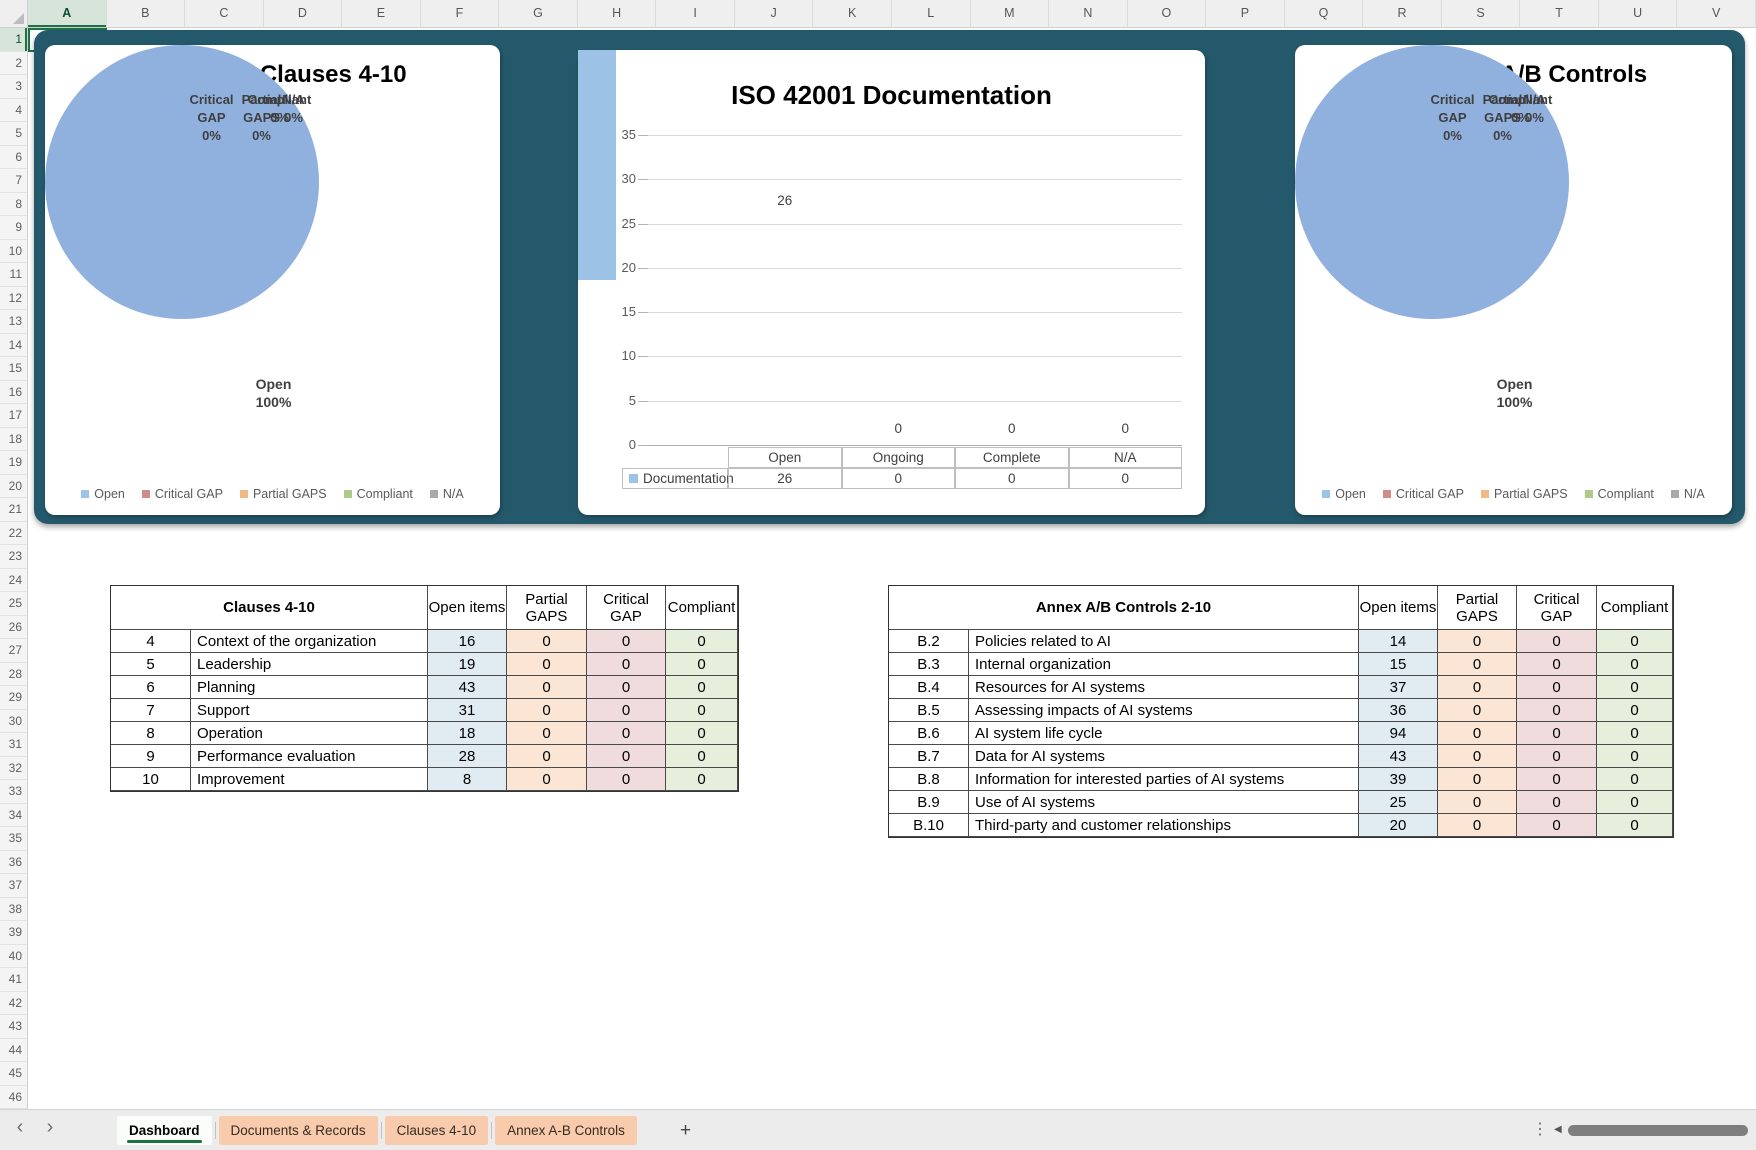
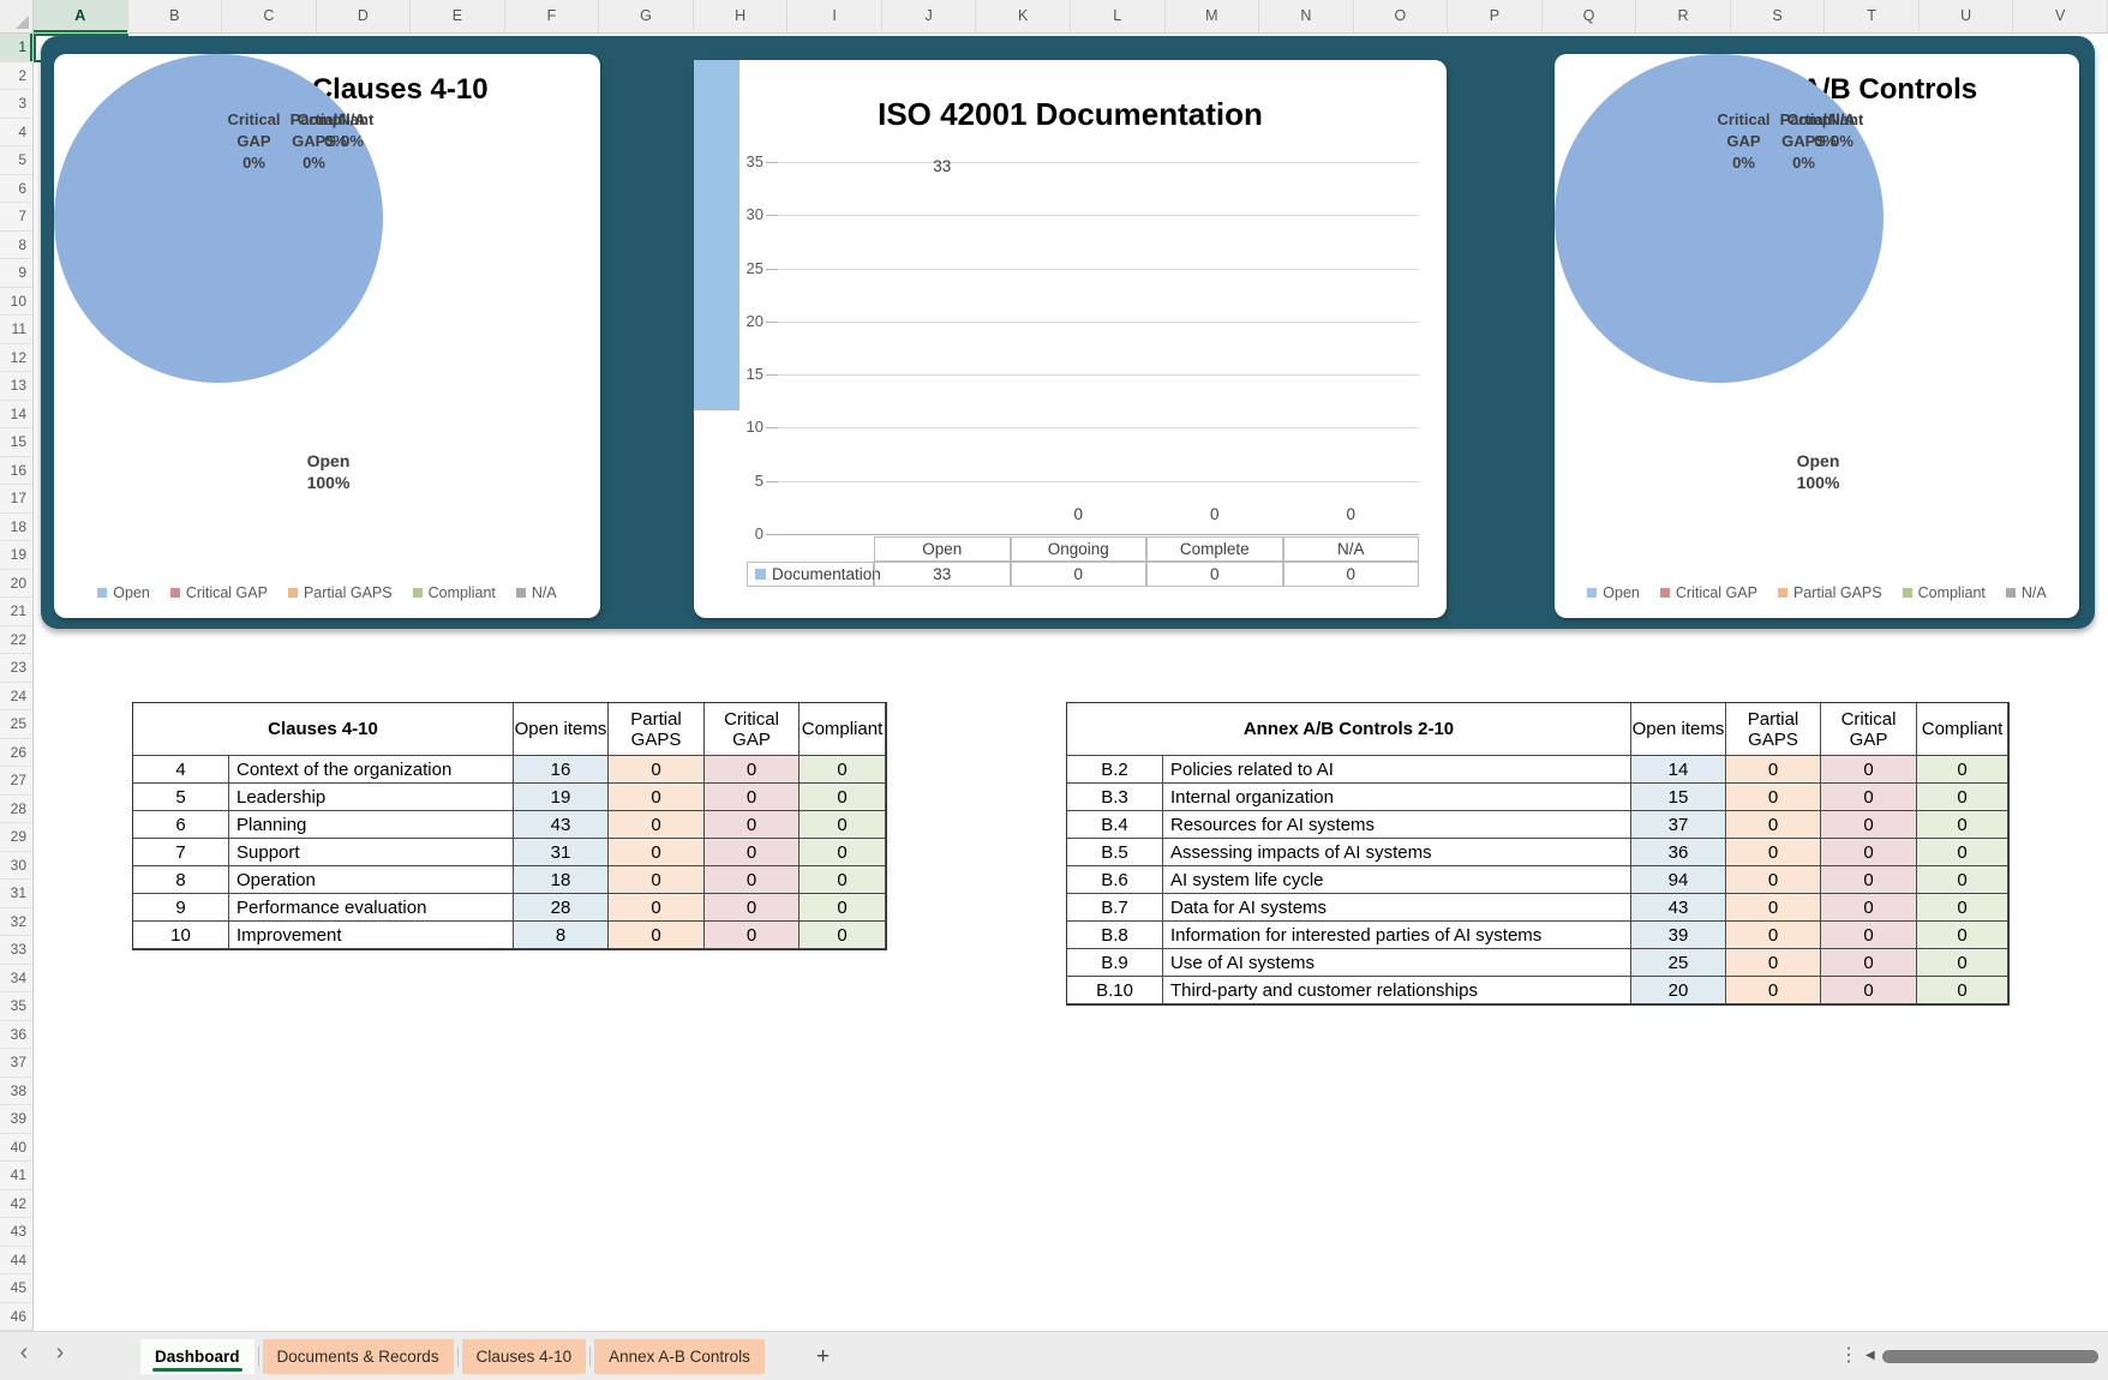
ISO 42001 Documentation/Open: 26 -> 33
